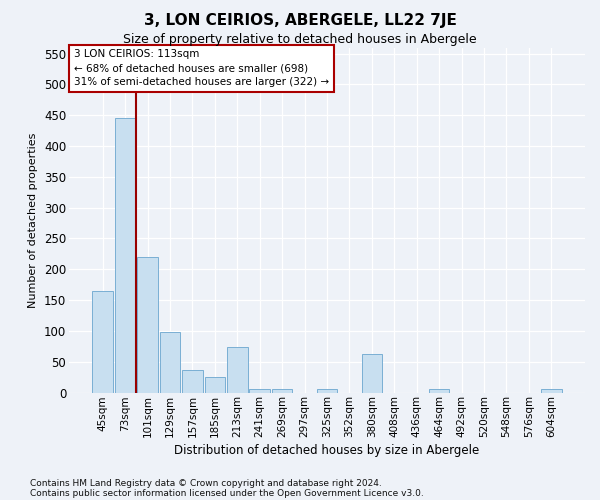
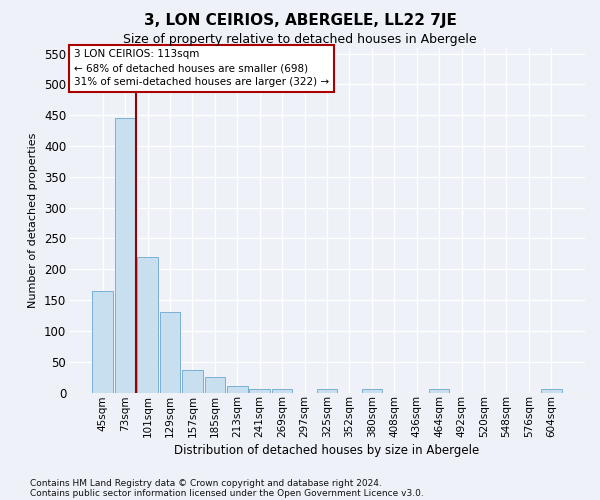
129sqm: 98 -> 130
213sqm: 74 -> 10
380sqm: 62 -> 5
